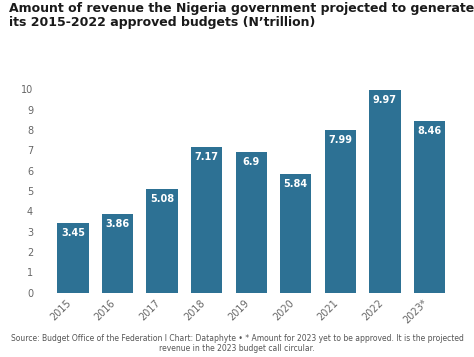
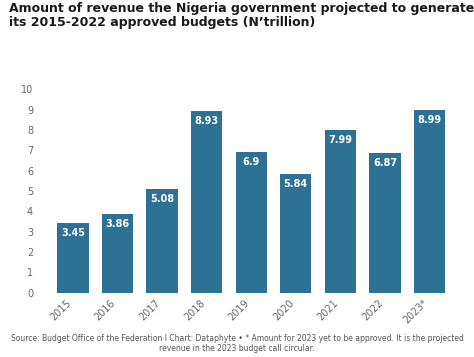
2018: 7.17 -> 8.93
2022: 9.97 -> 6.87
2023*: 8.46 -> 8.99
